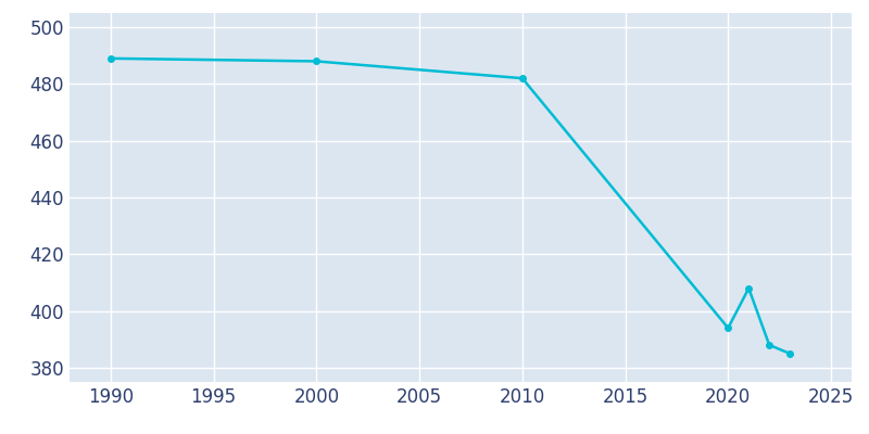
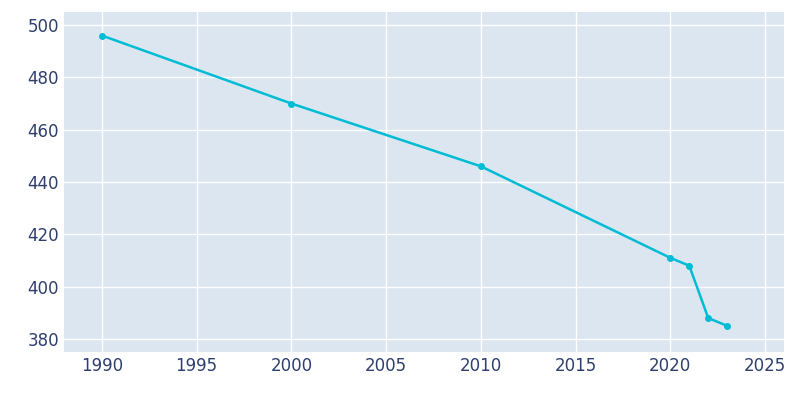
1990: 489 -> 496
2000: 488 -> 470
2010: 482 -> 446
2020: 394 -> 411
